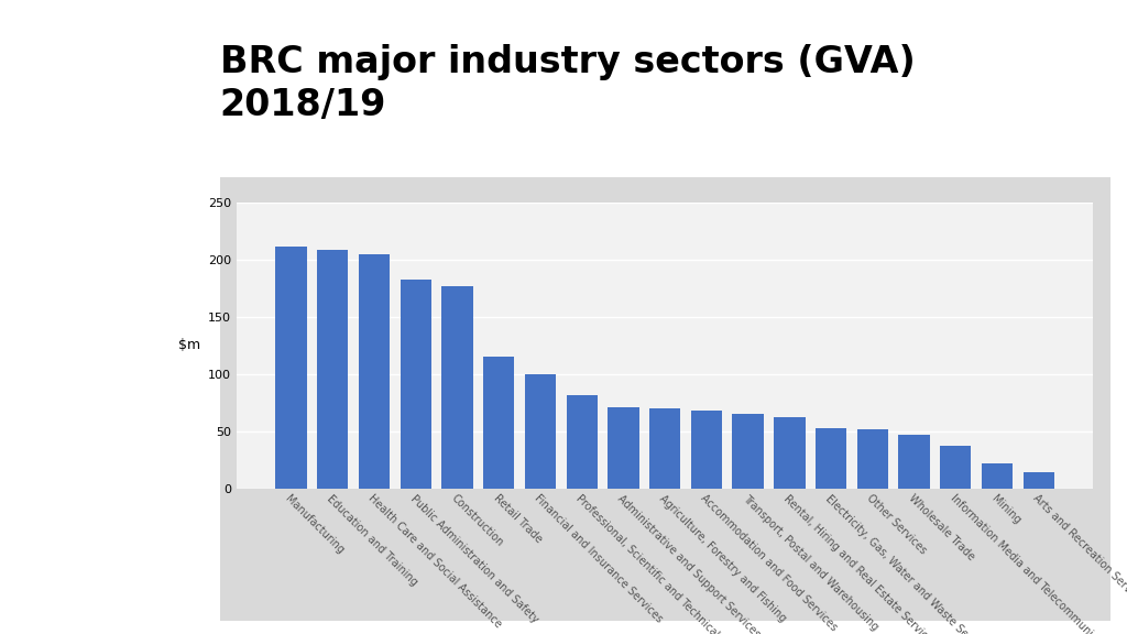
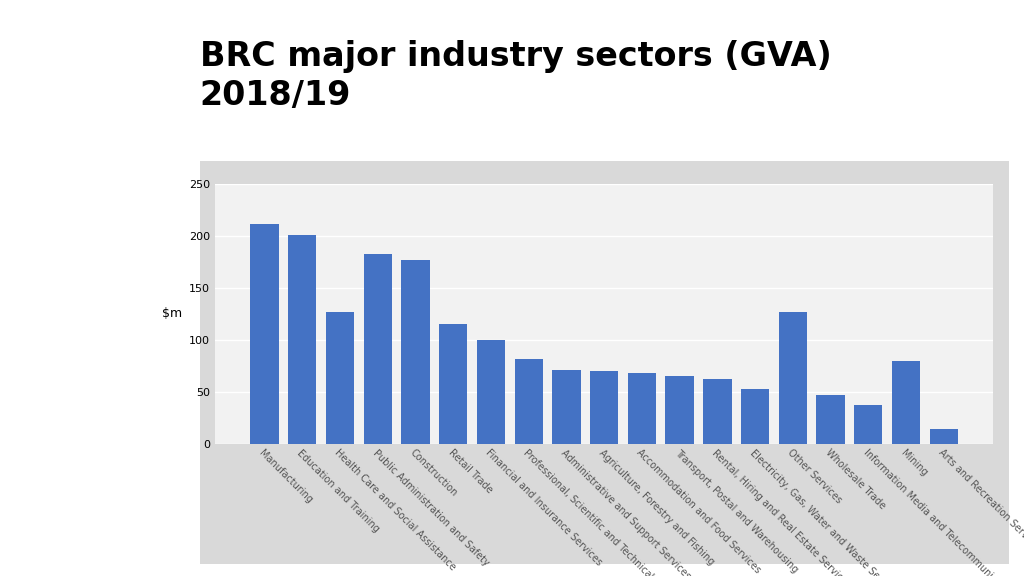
Education and Training: 209 -> 201
Health Care and Social Assistance: 205 -> 127
Other Services: 52 -> 127
Mining: 22 -> 80
